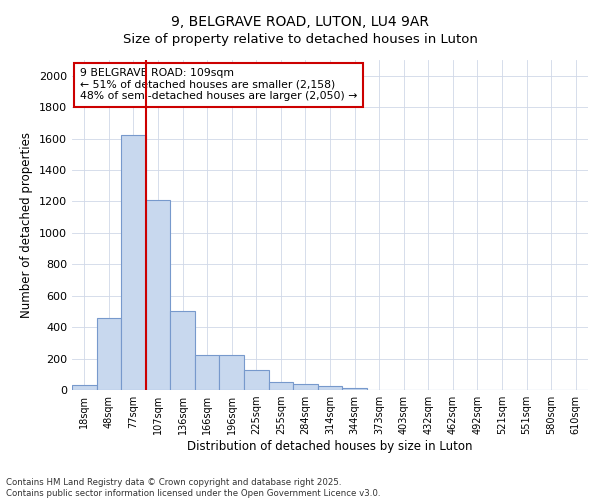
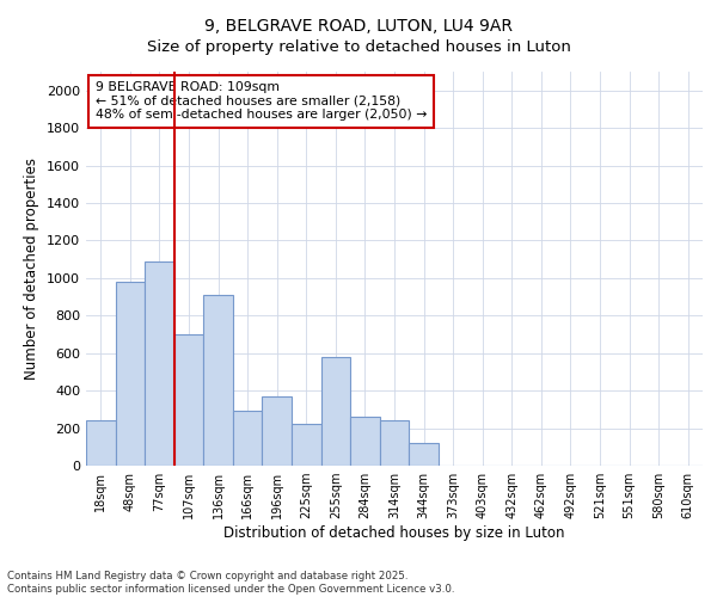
18sqm: 40 -> 240
48sqm: 460 -> 980
77sqm: 1620 -> 1090
107sqm: 1210 -> 700
136sqm: 500 -> 910
166sqm: 220 -> 290
196sqm: 220 -> 370
225sqm: 130 -> 220
255sqm: 50 -> 580
284sqm: 40 -> 260
314sqm: 20 -> 240
344sqm: 20 -> 120
